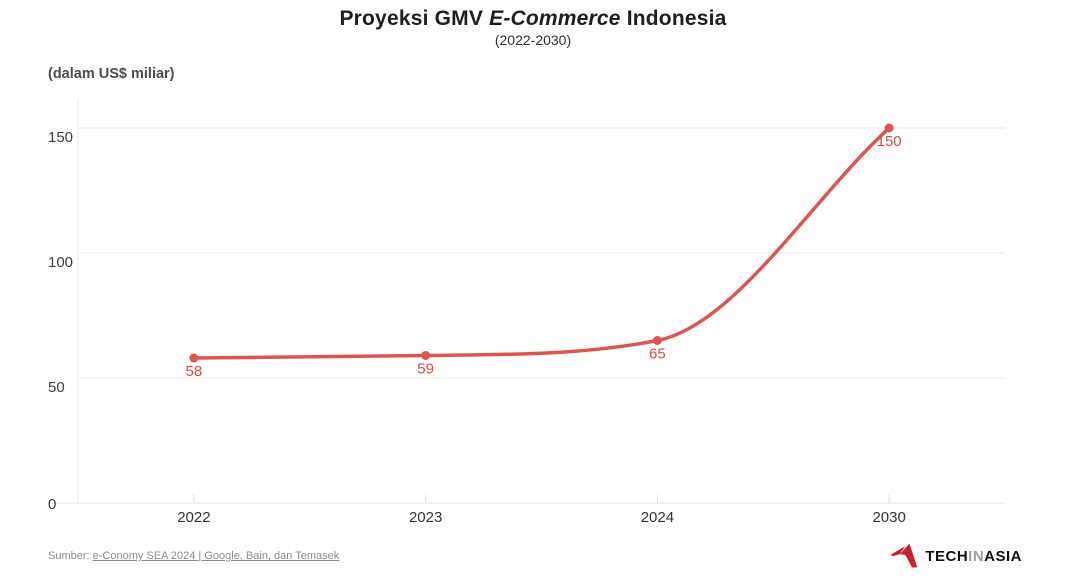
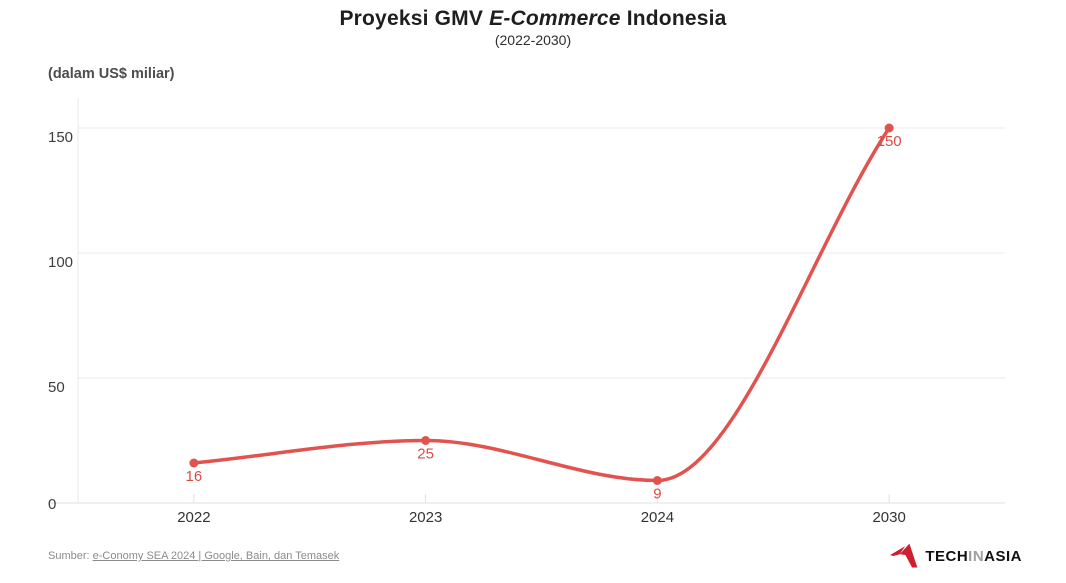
2022: 58 -> 16
2023: 59 -> 25
2024: 65 -> 9
